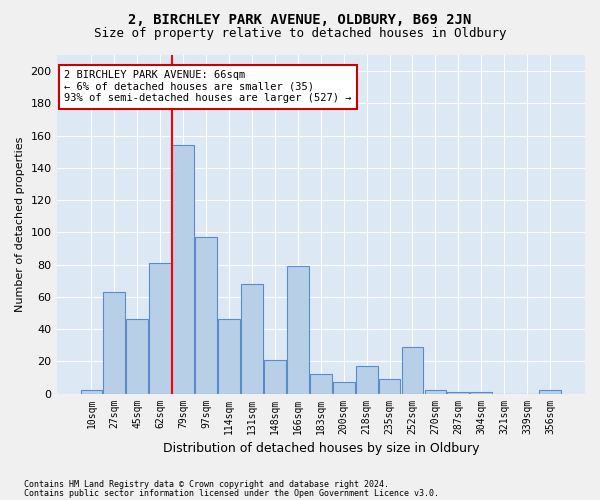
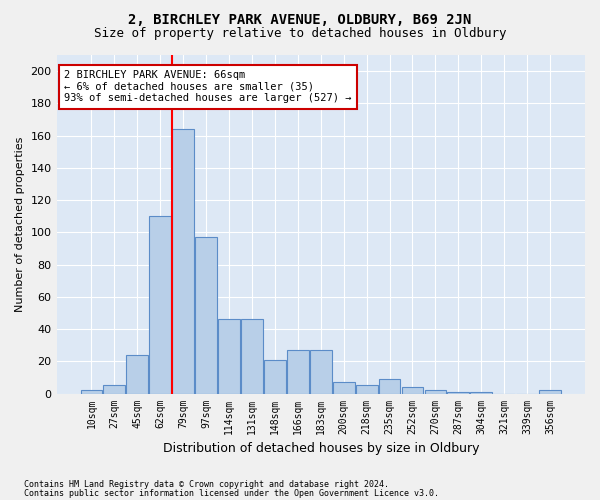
27sqm: 63 -> 5
45sqm: 46 -> 24
62sqm: 81 -> 110
79sqm: 154 -> 164
131sqm: 68 -> 46
166sqm: 79 -> 27
183sqm: 12 -> 27
218sqm: 17 -> 5
252sqm: 29 -> 4
